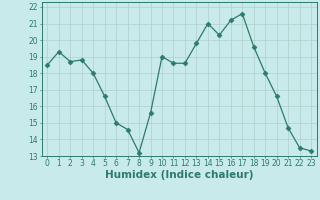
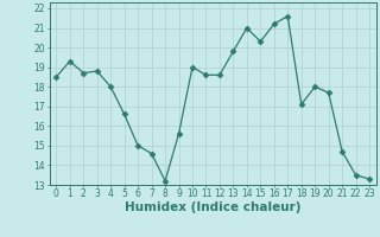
18: 19.6 -> 17.1
20: 16.6 -> 17.7
